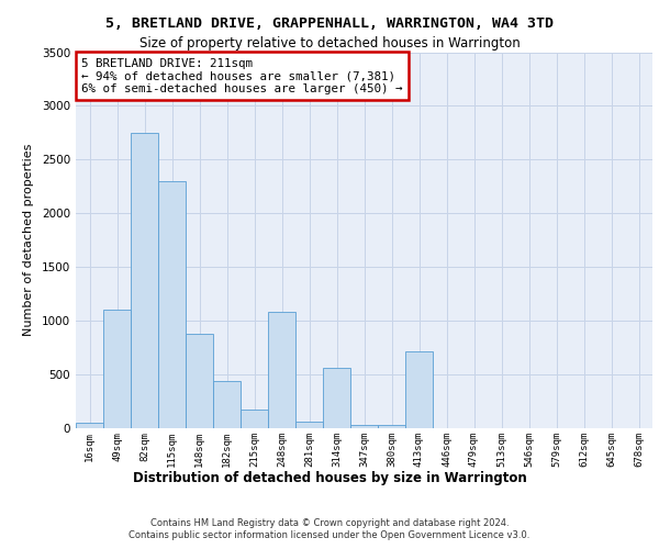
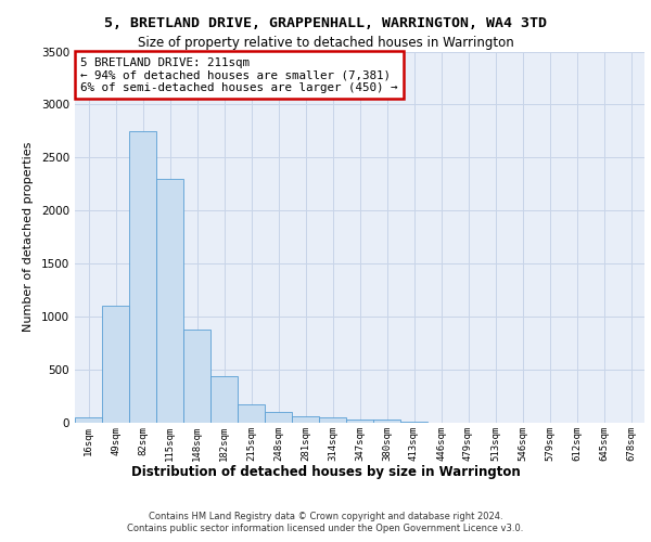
248sqm: 1080 -> 100
314sqm: 560 -> 50
413sqm: 720 -> 20
